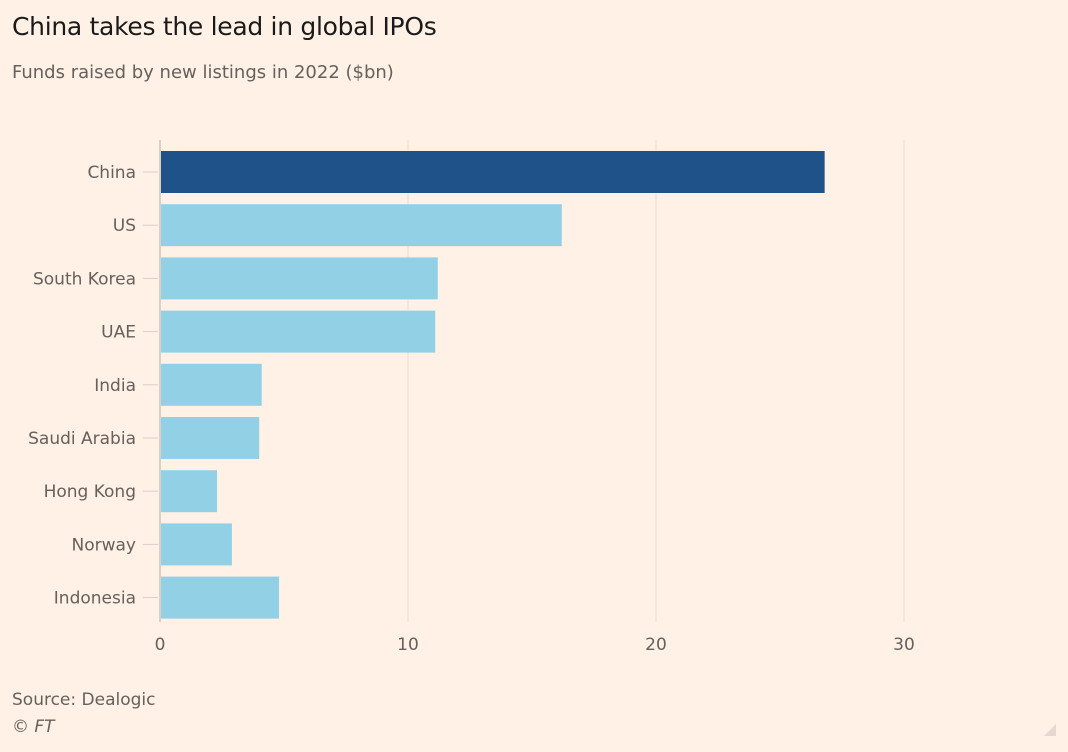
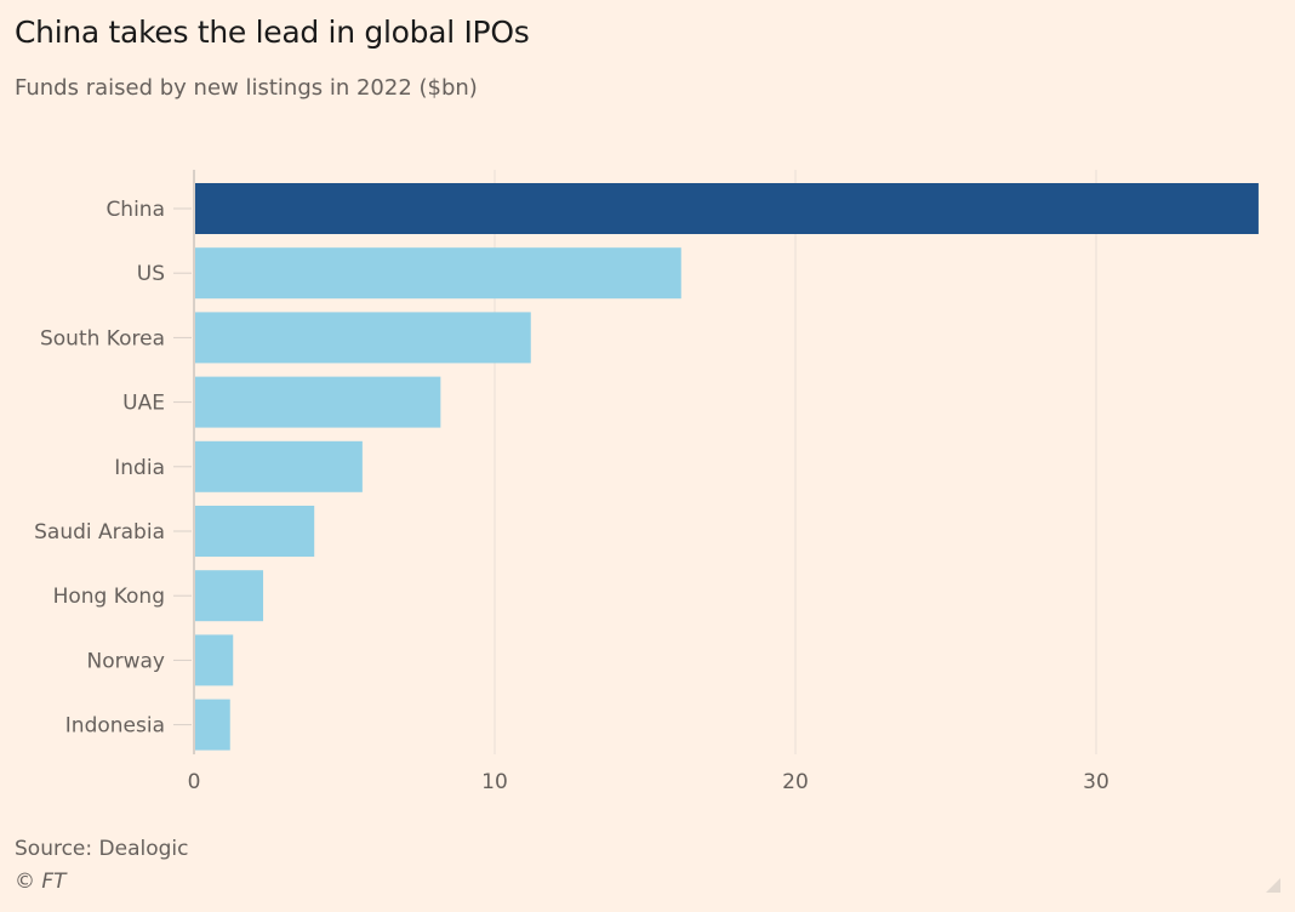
China: 26.8 -> 35.4
UAE: 11.1 -> 8.2
India: 4.1 -> 5.6
Norway: 2.9 -> 1.3
Indonesia: 4.8 -> 1.2
